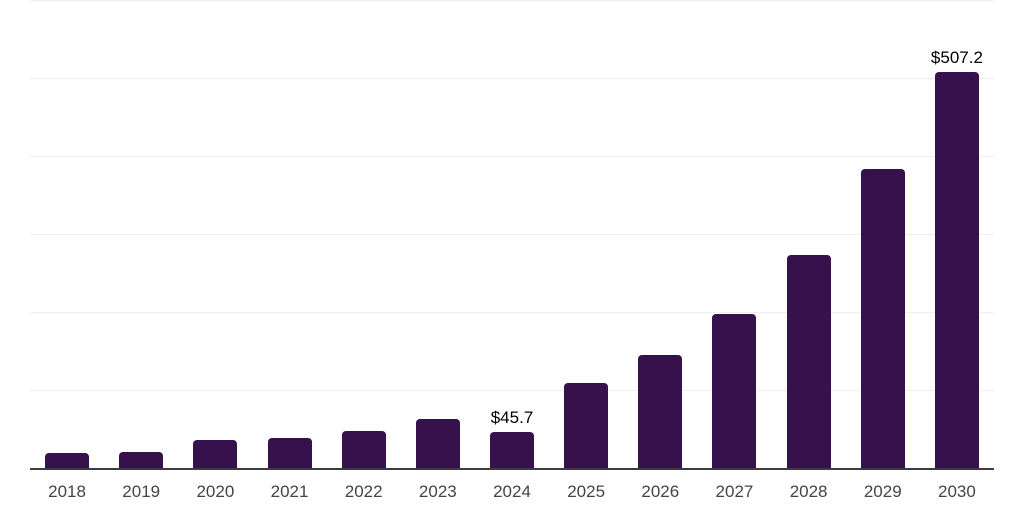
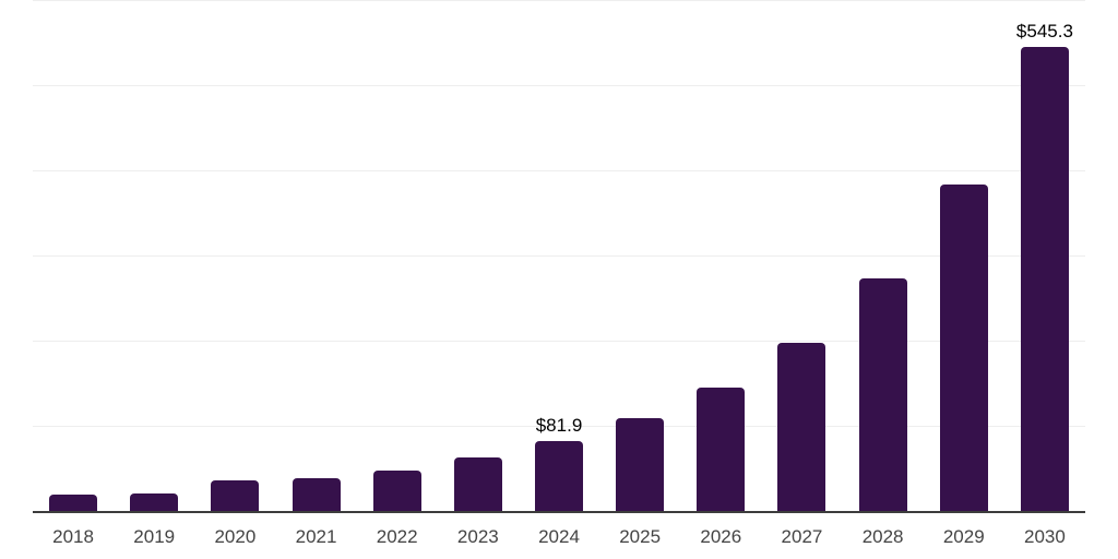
2024: $45.7 -> $81.9
2030: $507.2 -> $545.3
